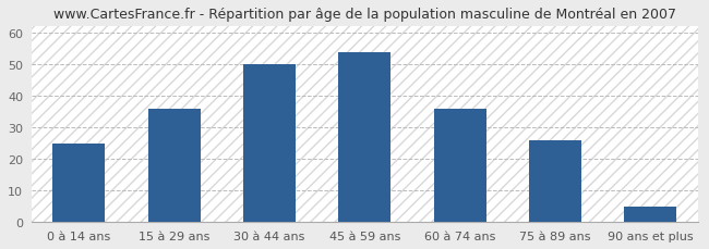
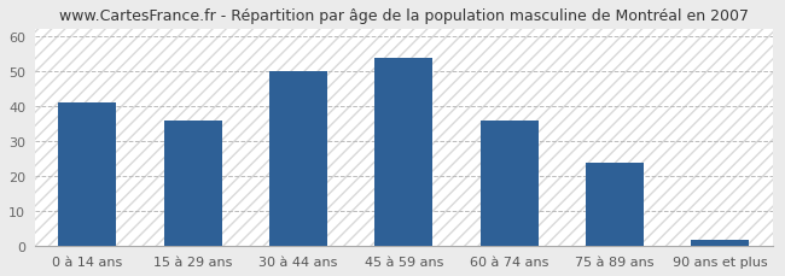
0 à 14 ans: 25 -> 41
75 à 89 ans: 26 -> 24
90 ans et plus: 5 -> 2
